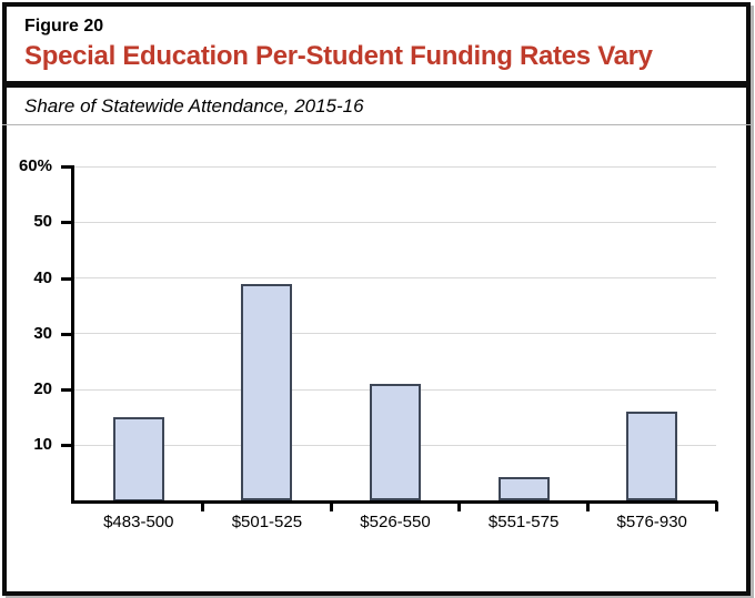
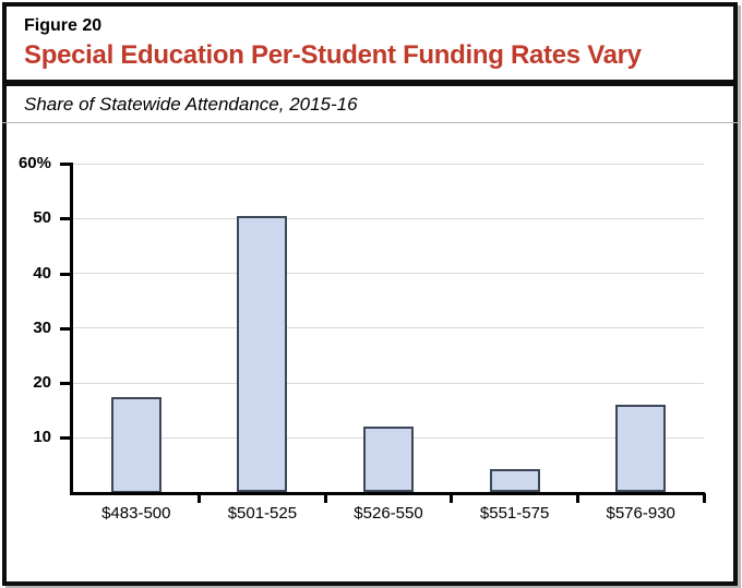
$483-500: 15% -> 18%
$501-525: 39% -> 50%
$526-550: 21% -> 12%
